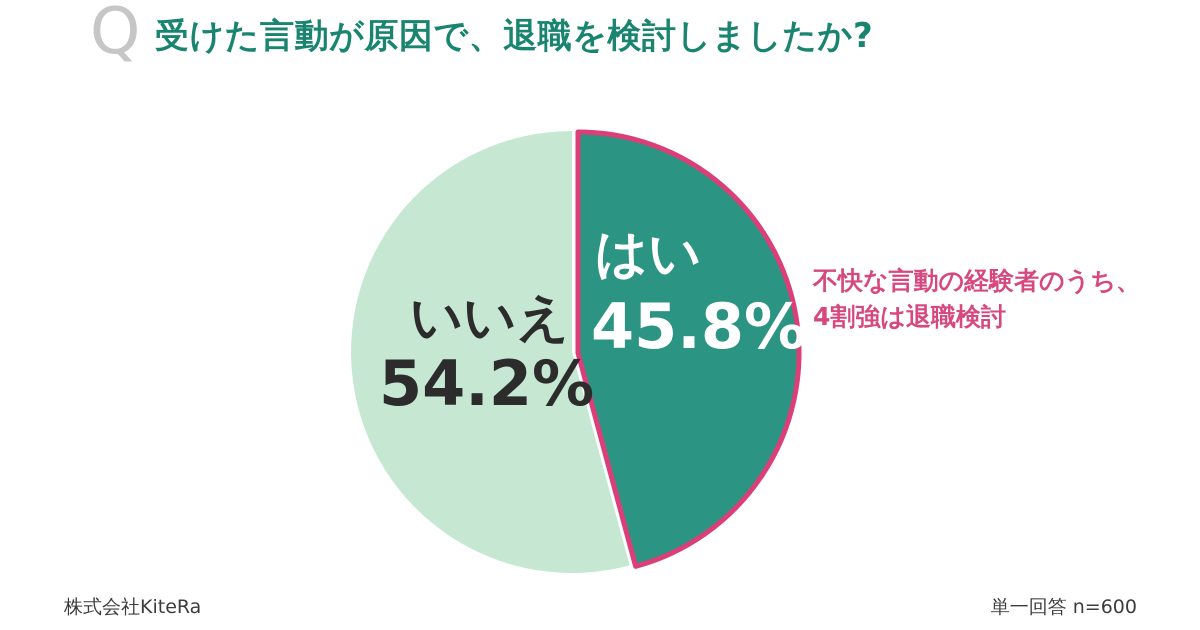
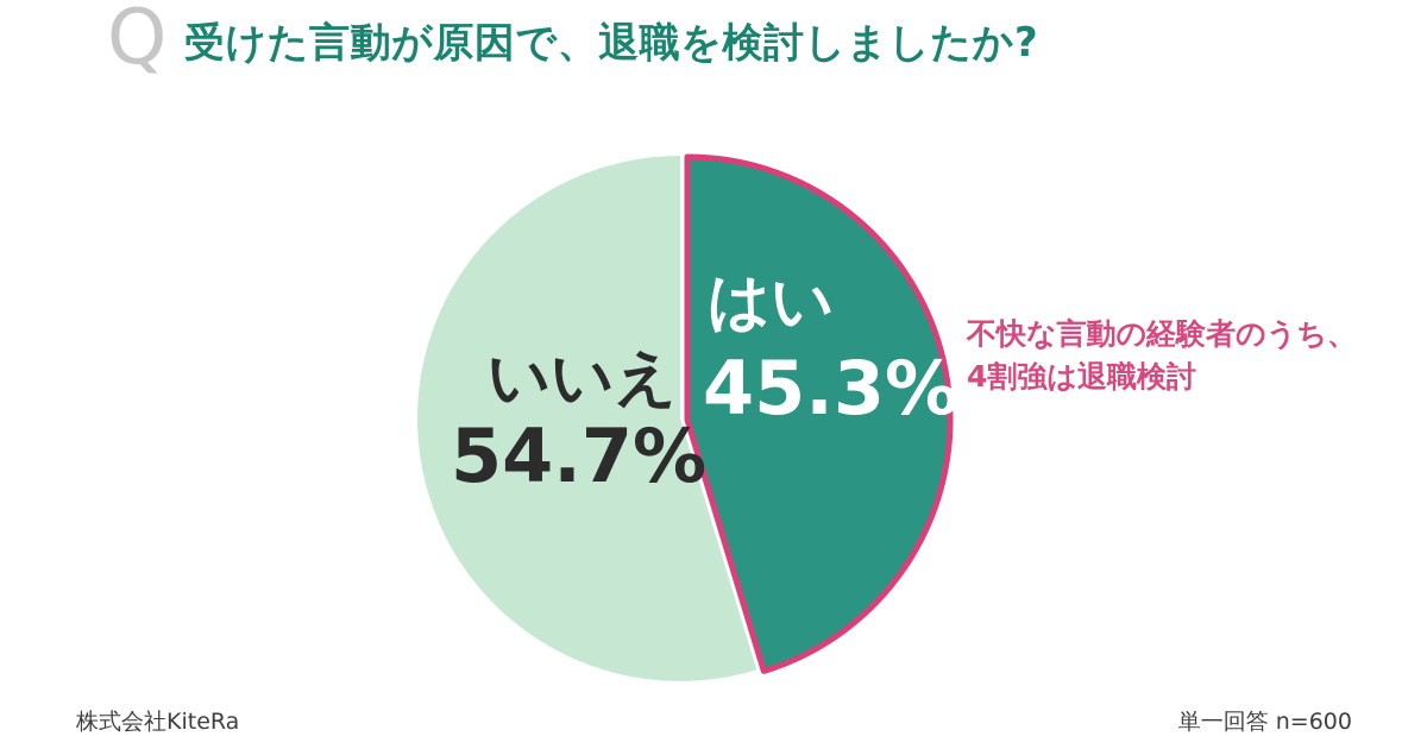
はい: 45.8% -> 45.3%
いいえ: 54.2% -> 54.7%
